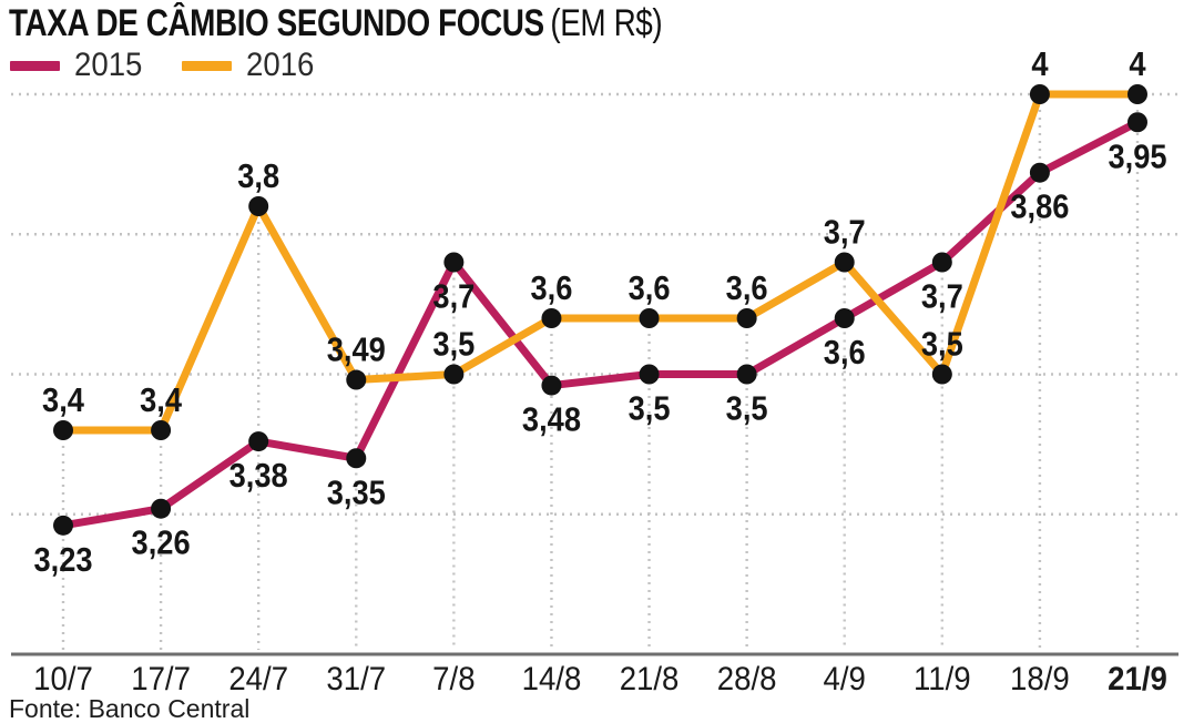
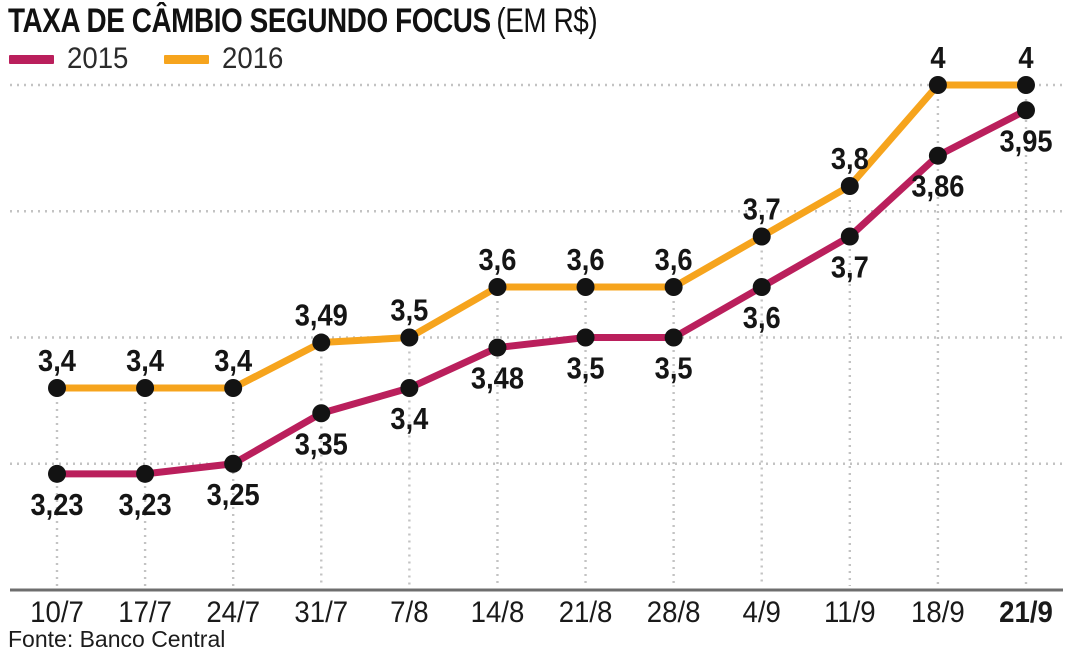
2015/17/7: 3,26 -> 3,23
2015/24/7: 3,38 -> 3,25
2016/24/7: 3,8 -> 3,4
2015/7/8: 3,7 -> 3,4
2016/11/9: 3,5 -> 3,8
